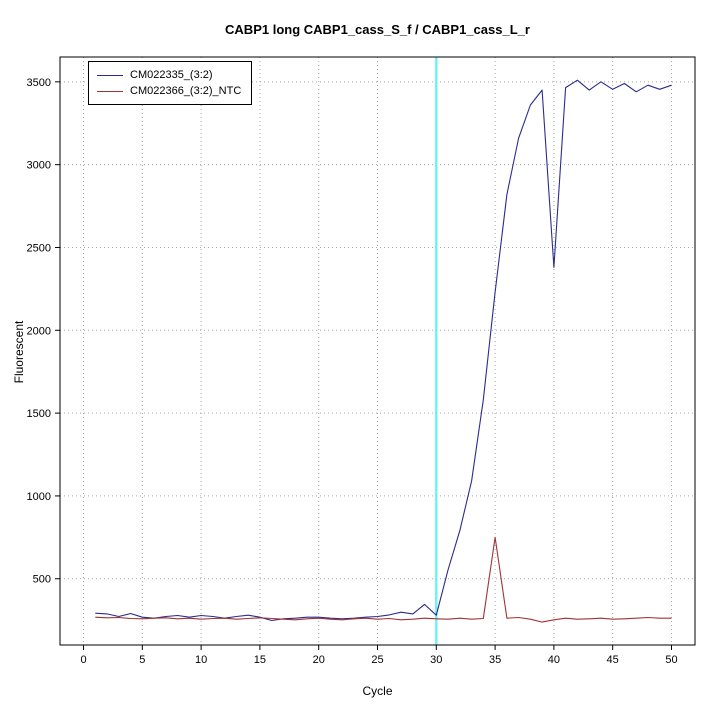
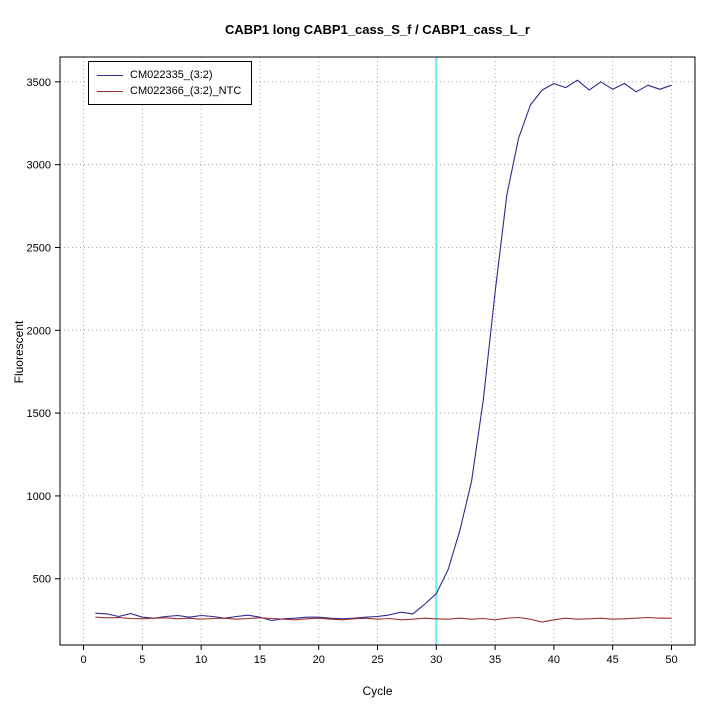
CM022335_(3:2)/30: 280 -> 410
CM022366_(3:2)_NTC/35: 750 -> 250
CM022335_(3:2)/40: 2380 -> 3490
